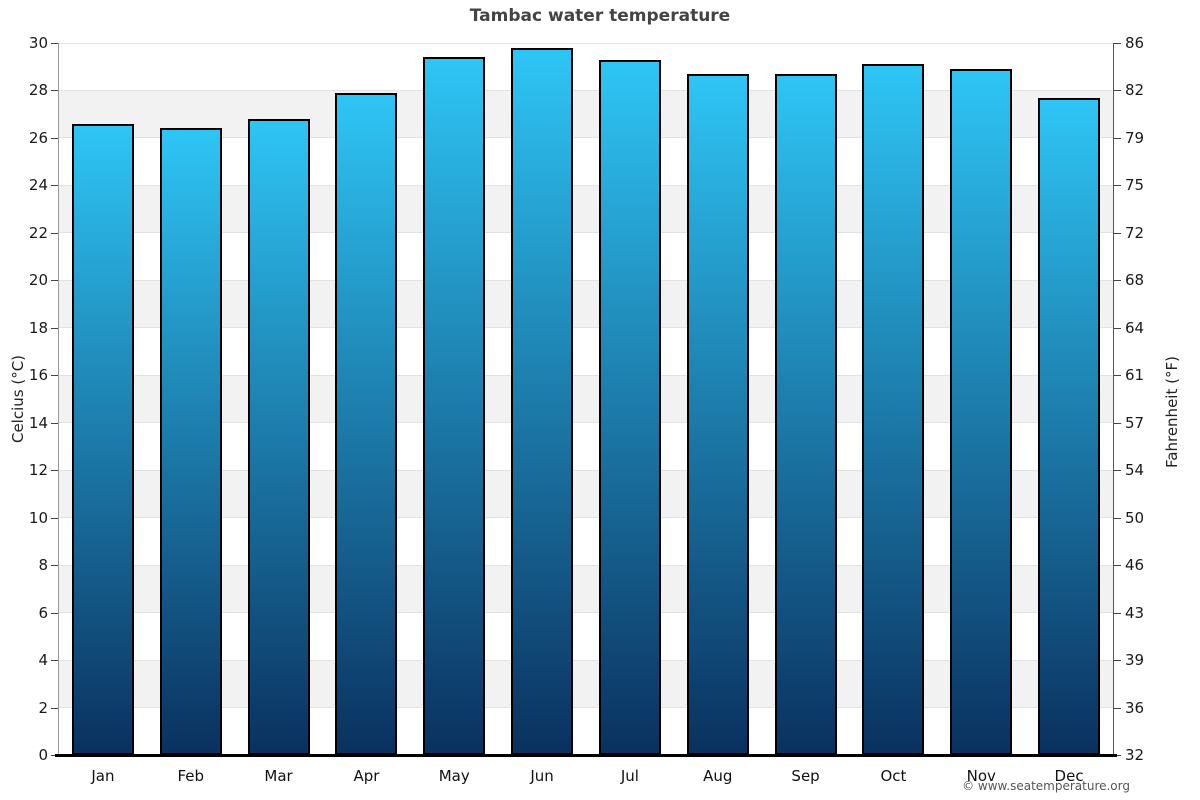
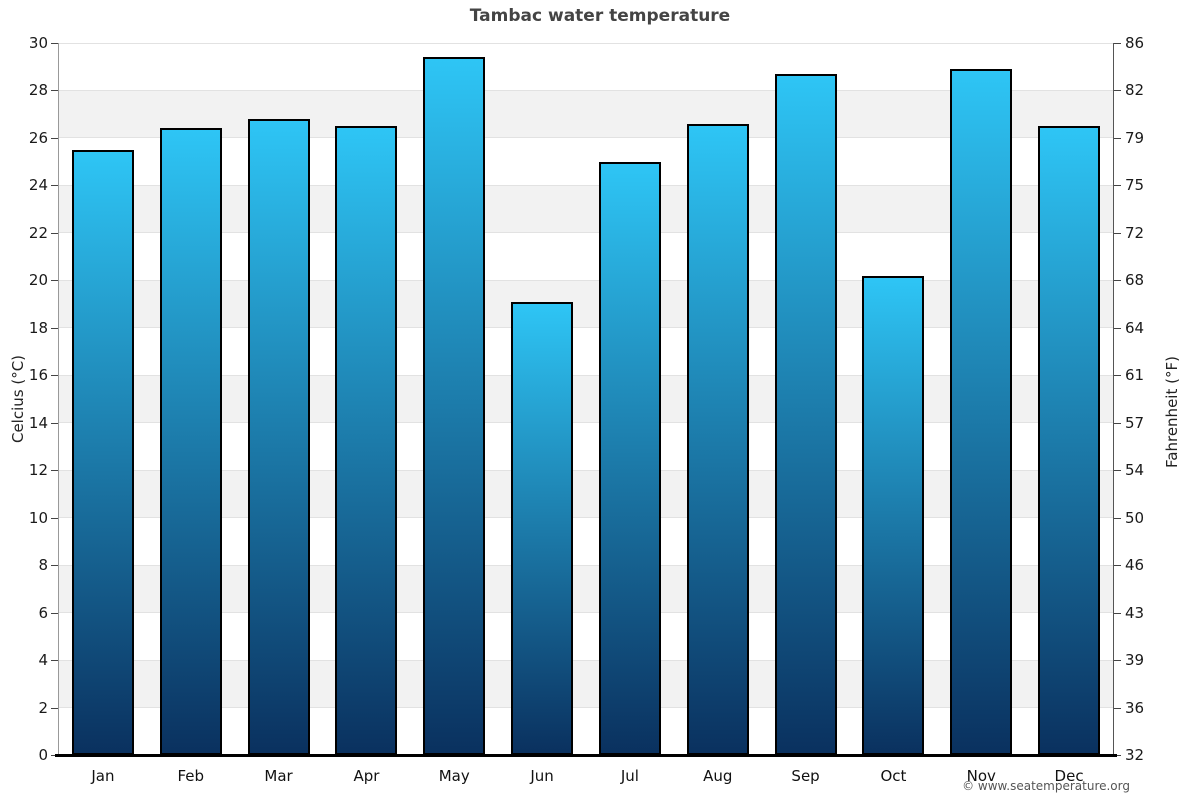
Jan: 26.6 -> 25.5
Apr: 27.9 -> 26.5
Jun: 29.8 -> 19.1
Jul: 29.3 -> 25.0
Aug: 28.7 -> 26.6
Oct: 29.1 -> 20.2
Dec: 27.7 -> 26.5
